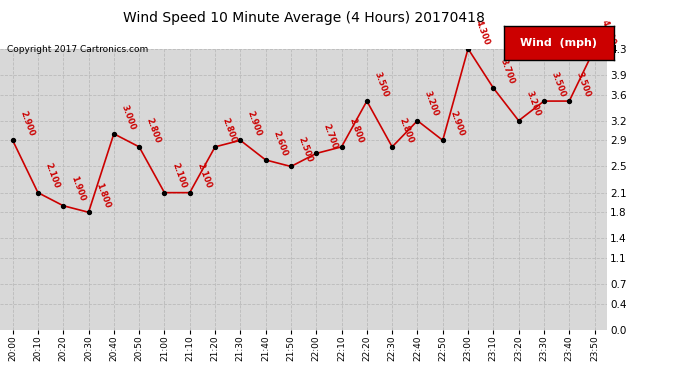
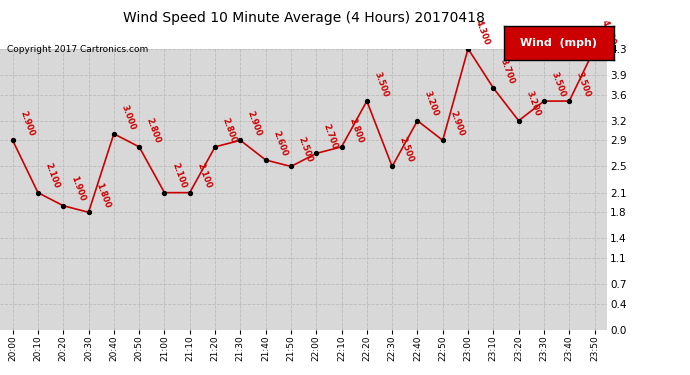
22:30: 2.800 -> 2.500
